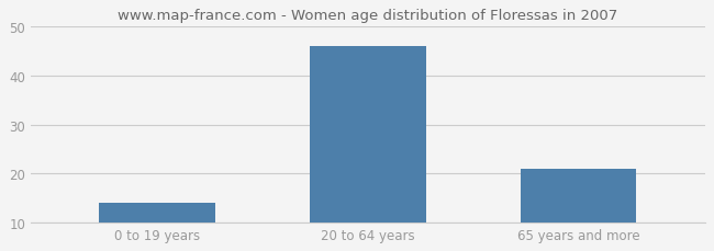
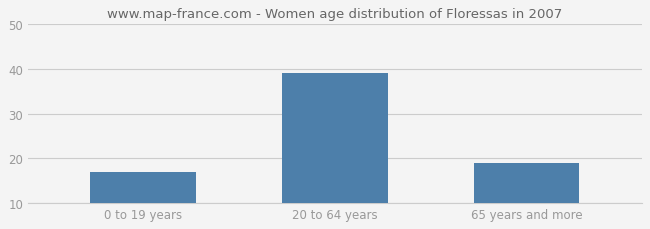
0 to 19 years: 14 -> 17
20 to 64 years: 46 -> 39
65 years and more: 21 -> 19
